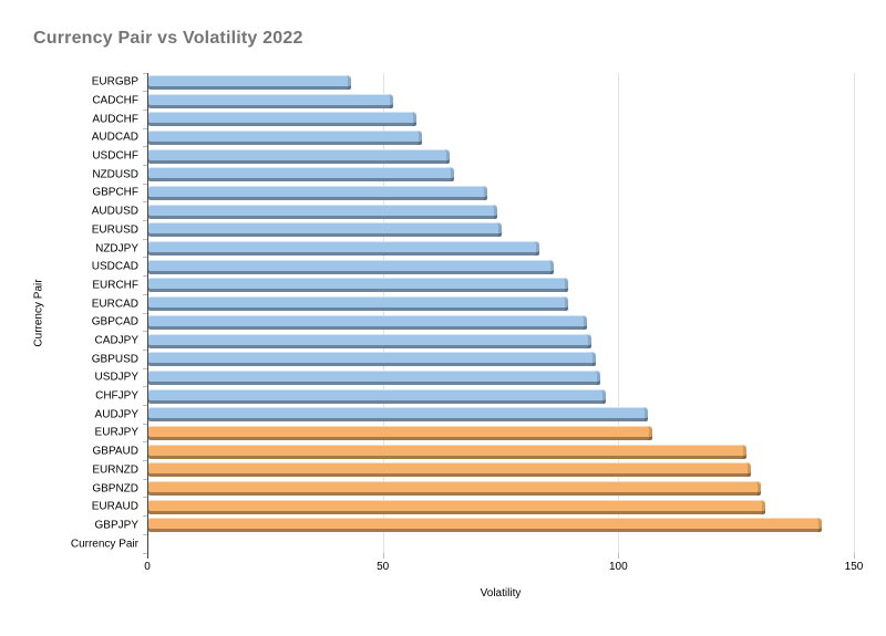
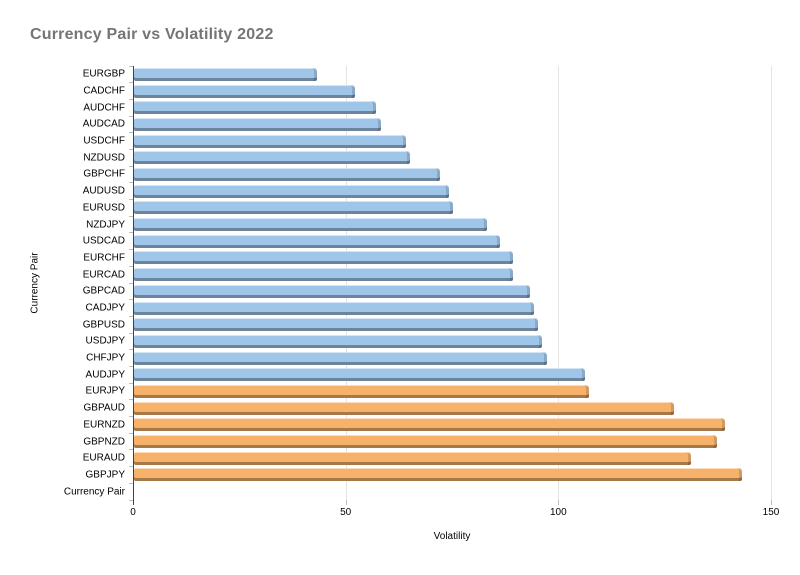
EURNZD: 128 -> 139
GBPNZD: 130 -> 137
